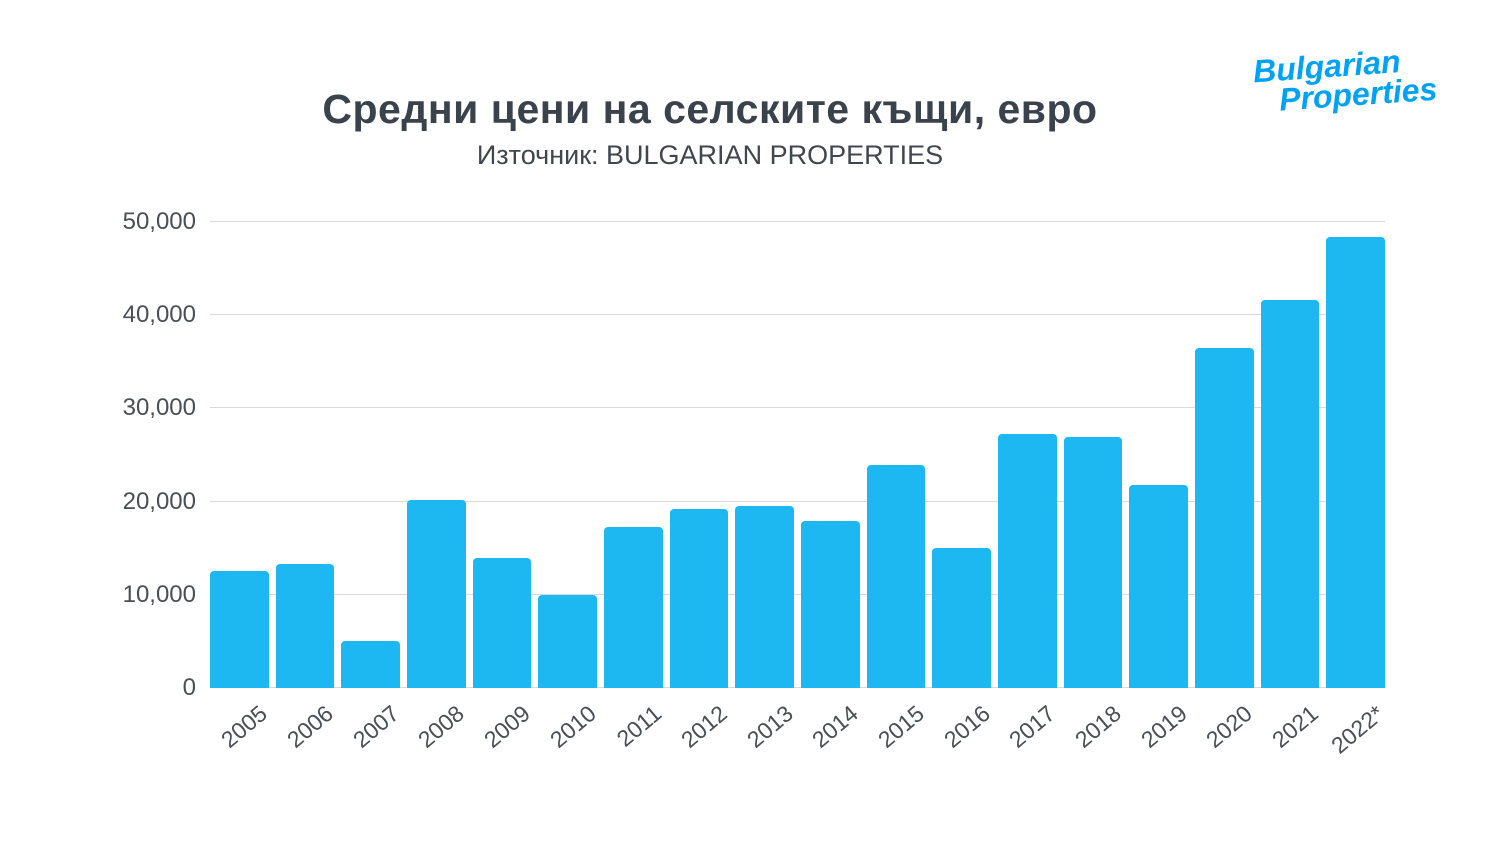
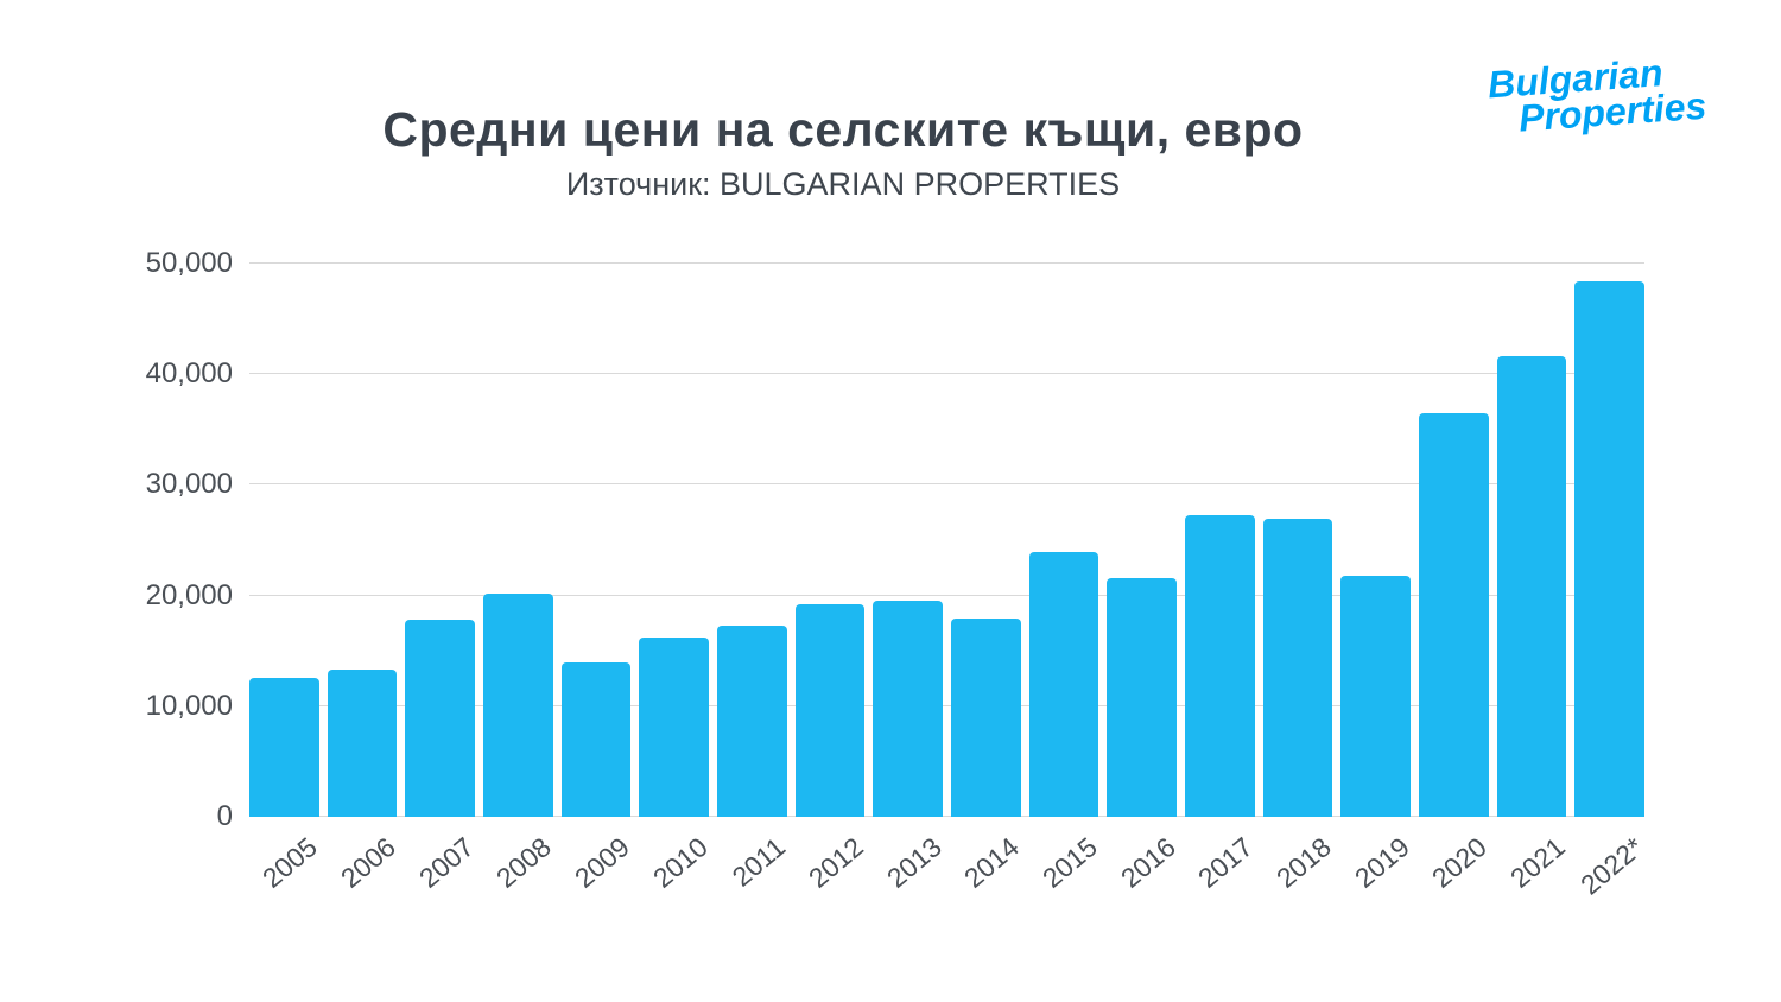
2007: 5000 -> 18000
2010: 10000 -> 16000
2016: 15000 -> 22000
